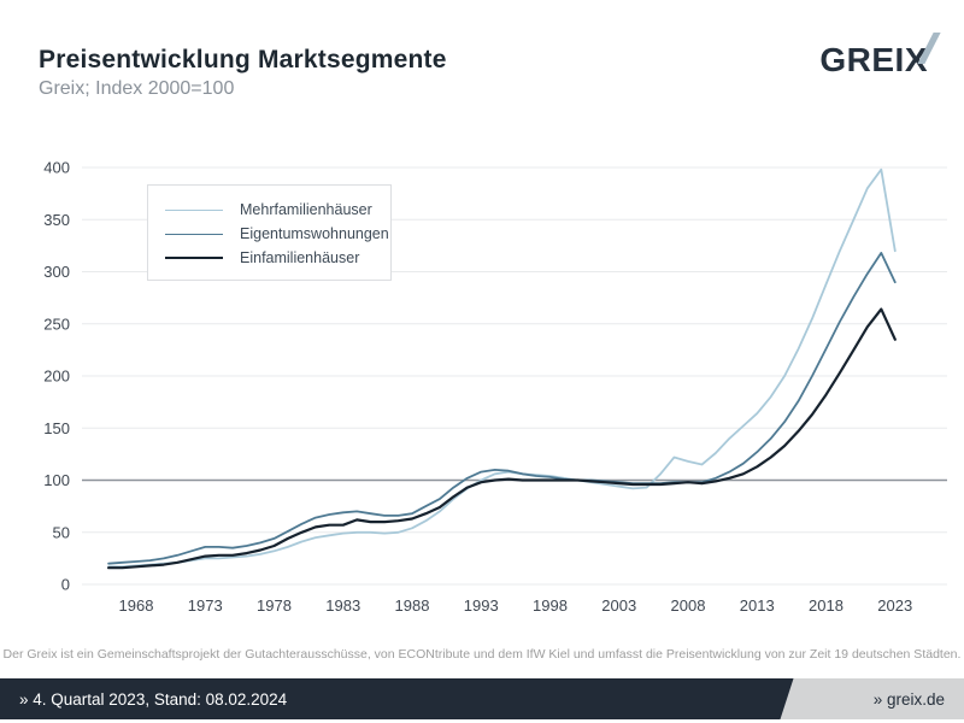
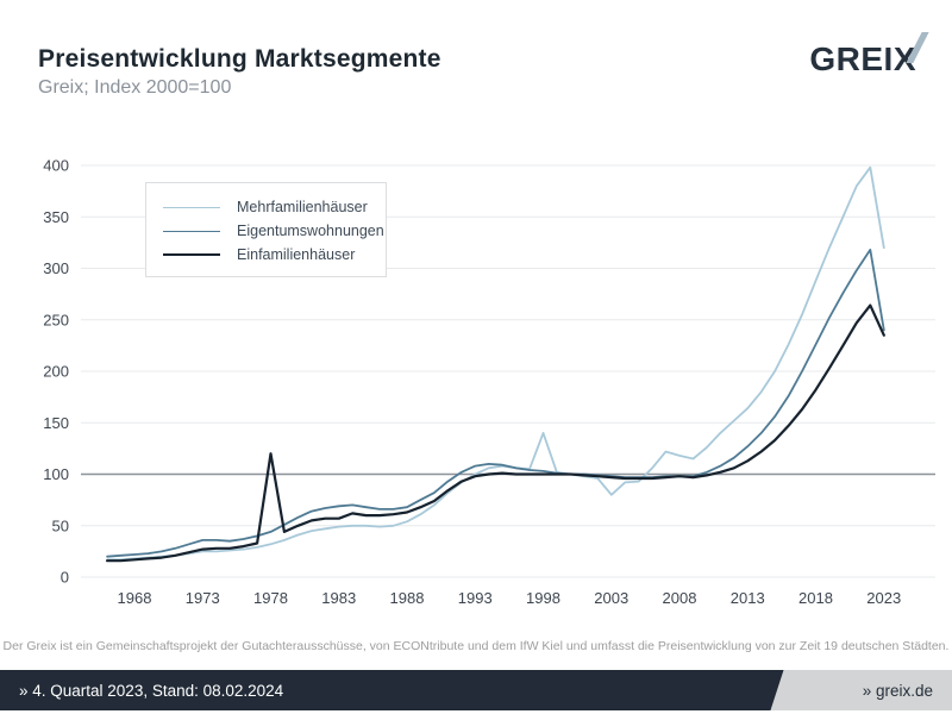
Einfamilienhäuser/1978: 40 -> 120
Mehrfamilienhäuser/1998: 100 -> 140
Mehrfamilienhäuser/2003: 90 -> 80
Eigentumswohnungen/2023: 290 -> 240
